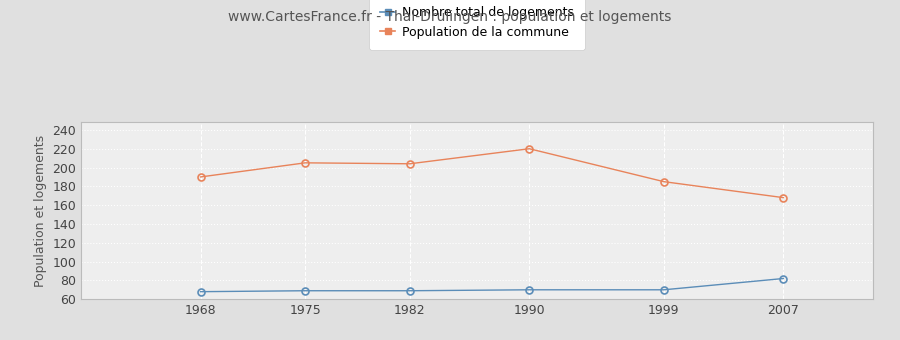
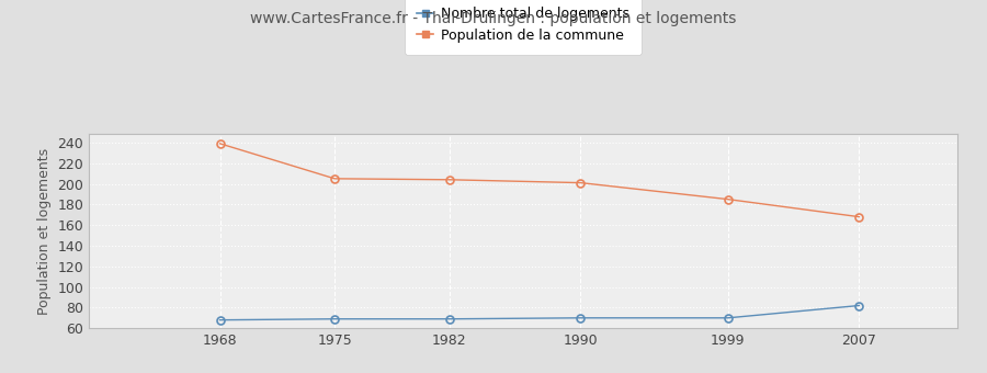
Population de la commune/1968: 190 -> 239
Population de la commune/1990: 220 -> 201
